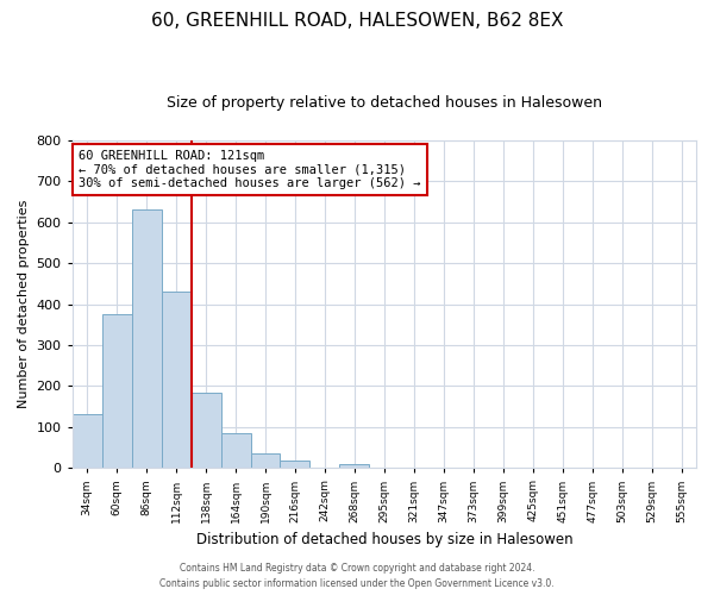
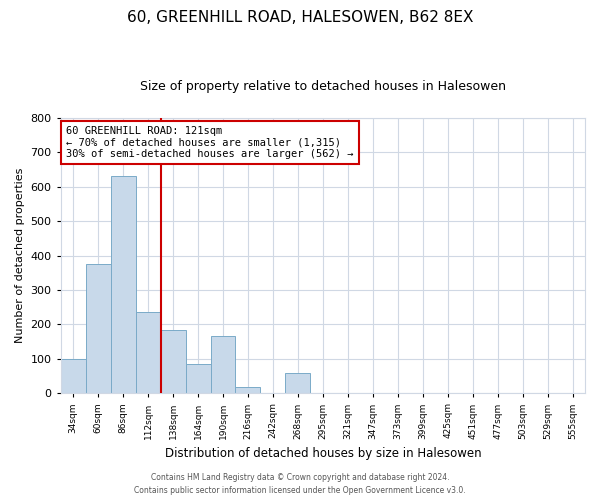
34sqm: 130 -> 100
112sqm: 430 -> 235
190sqm: 35 -> 165
268sqm: 10 -> 60
